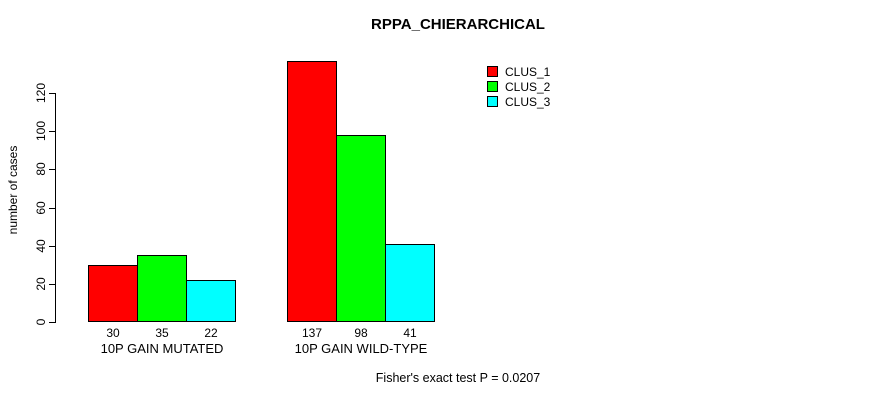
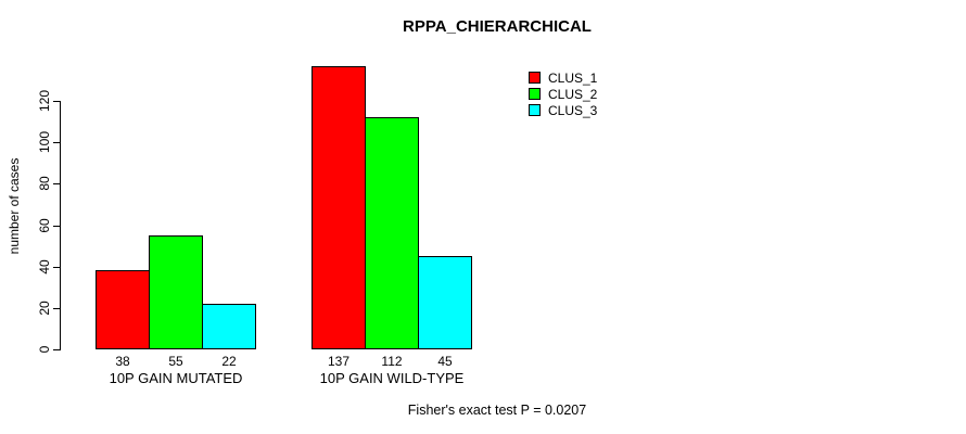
CLUS_1/10P GAIN MUTATED: 30 -> 38
CLUS_2/10P GAIN MUTATED: 35 -> 55
CLUS_2/10P GAIN WILD-TYPE: 98 -> 112
CLUS_3/10P GAIN WILD-TYPE: 41 -> 45
